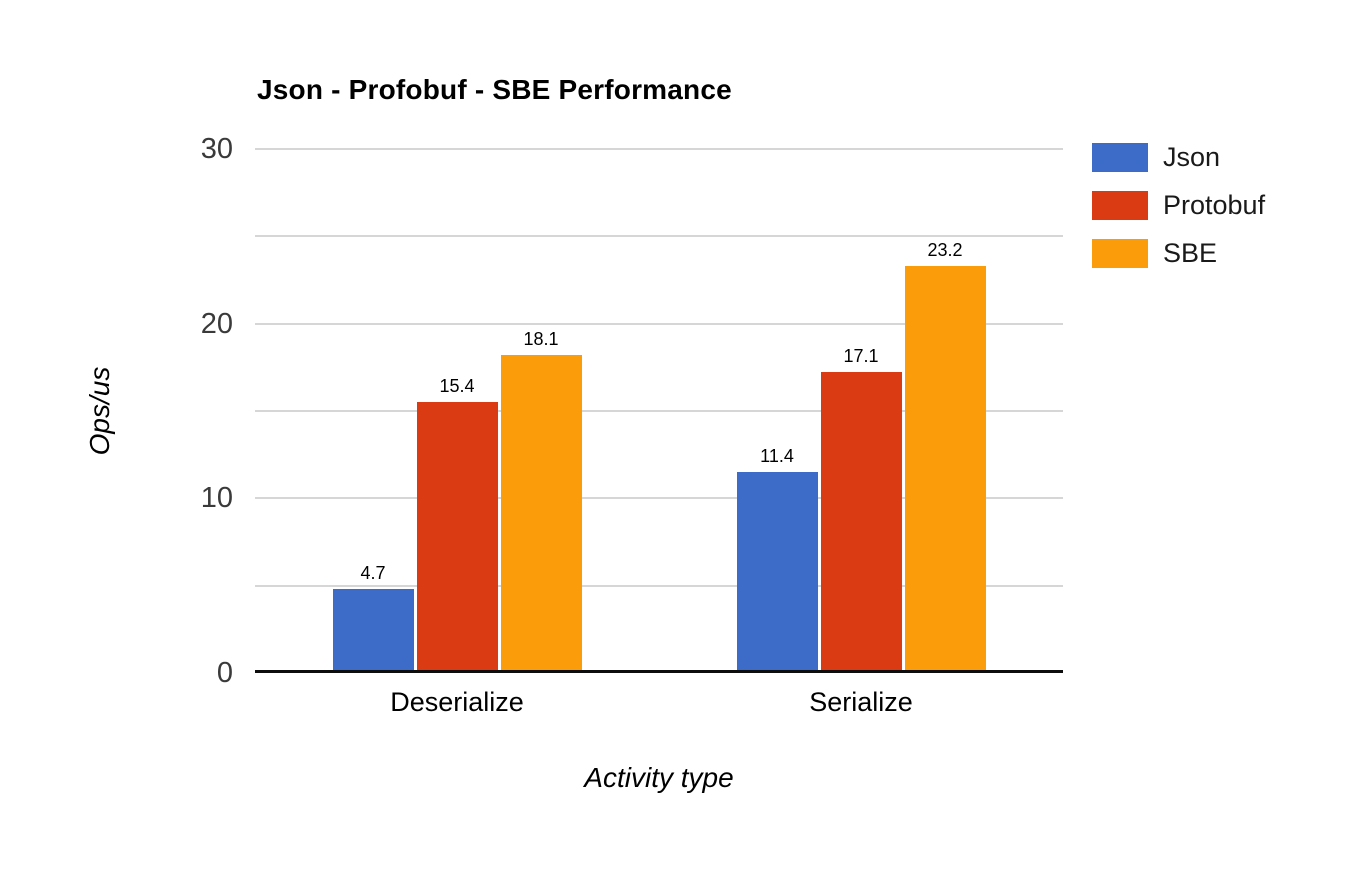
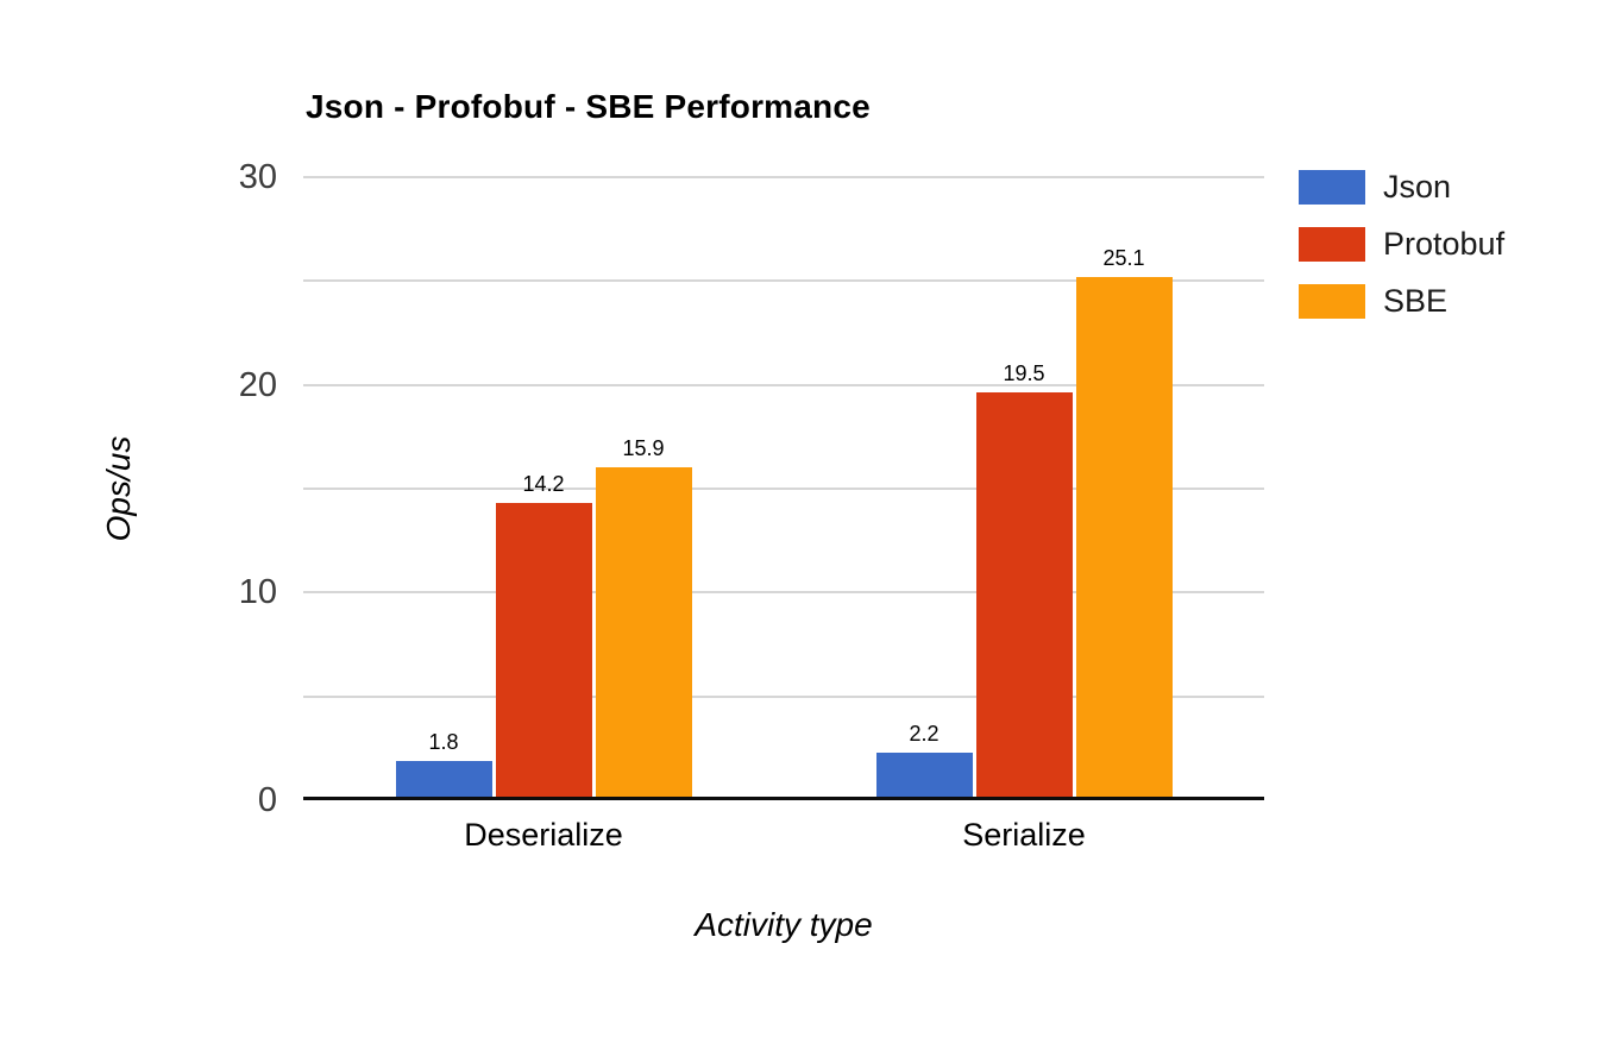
Json/Deserialize: 4.7 -> 1.8
Protobuf/Deserialize: 15.4 -> 14.2
SBE/Deserialize: 18.1 -> 15.9
Json/Serialize: 11.4 -> 2.2
Protobuf/Serialize: 17.1 -> 19.5
SBE/Serialize: 23.2 -> 25.1
